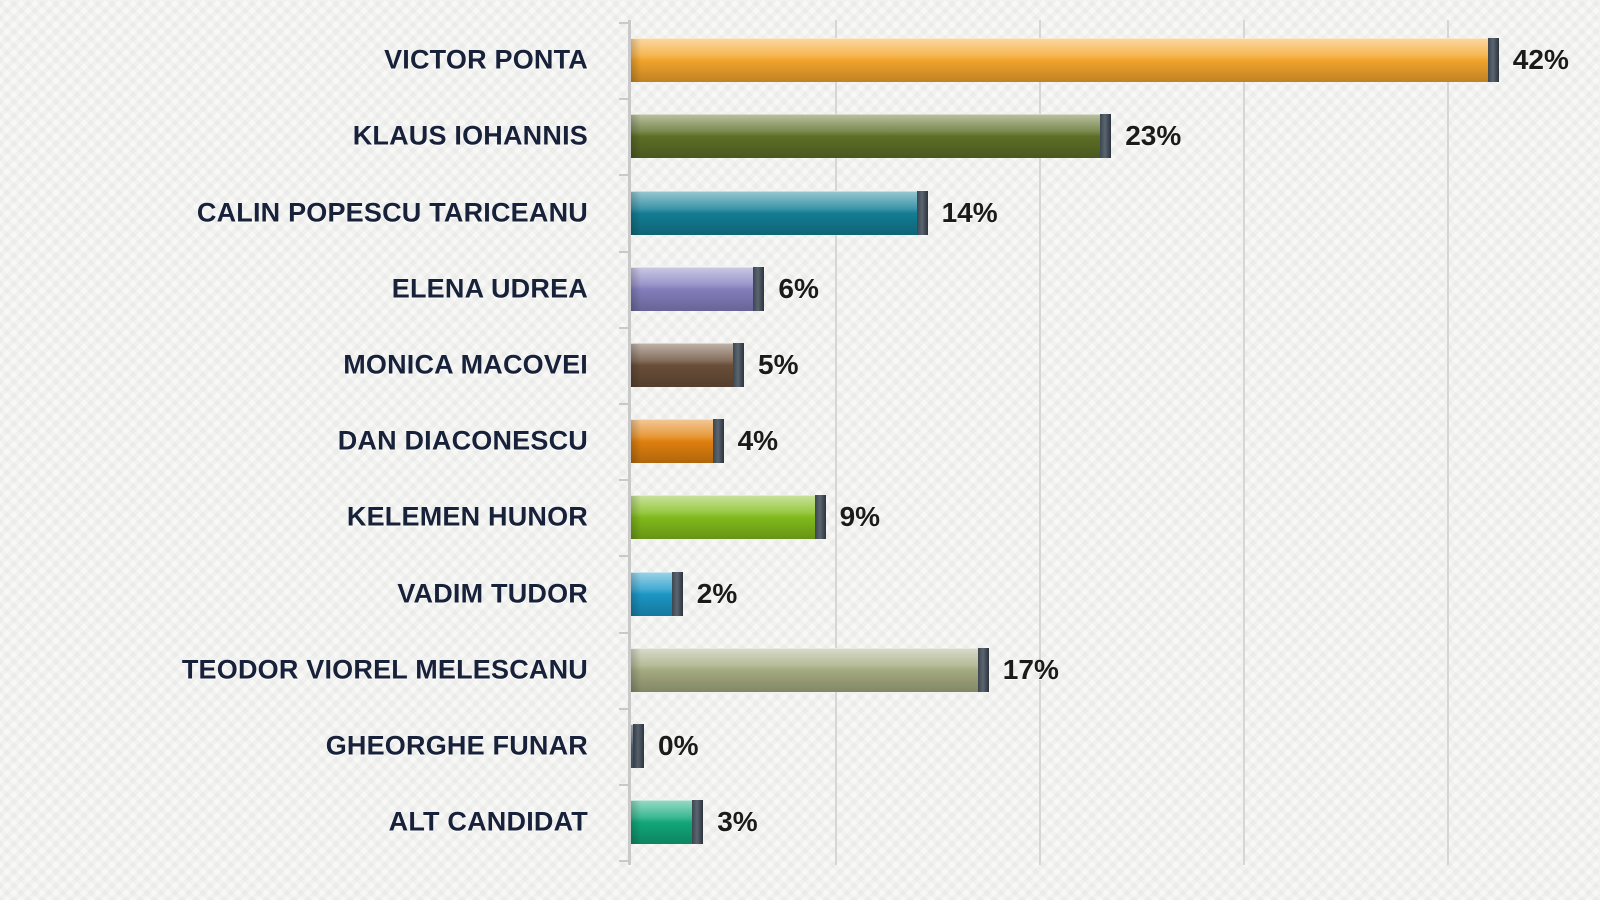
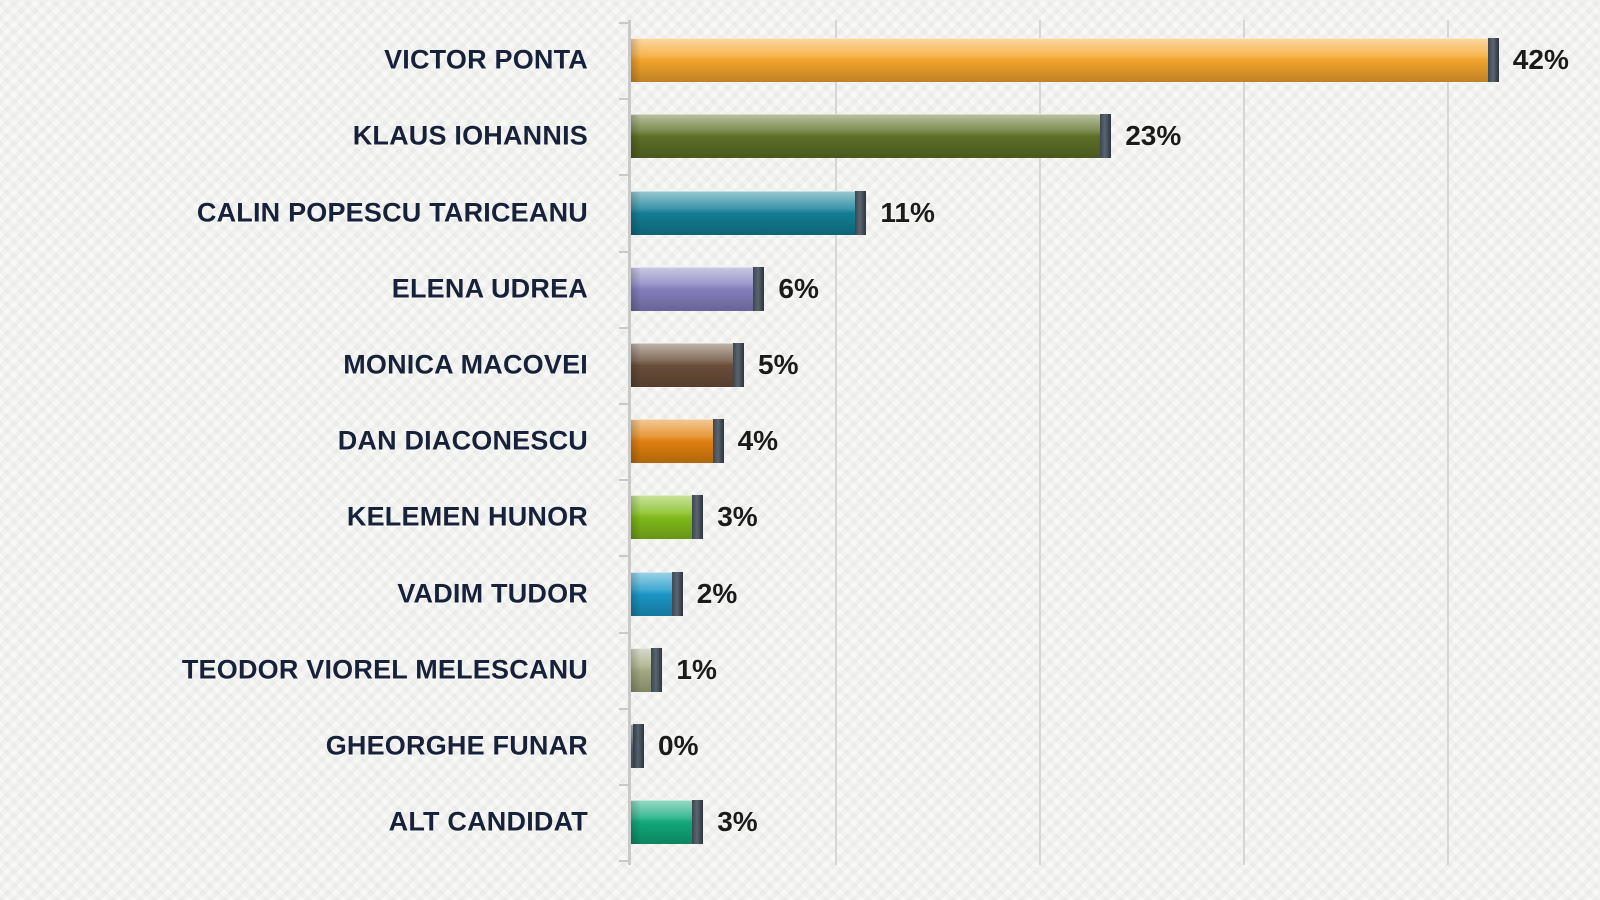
CALIN POPESCU TARICEANU: 14% -> 11%
KELEMEN HUNOR: 9% -> 3%
TEODOR VIOREL MELESCANU: 17% -> 1%
